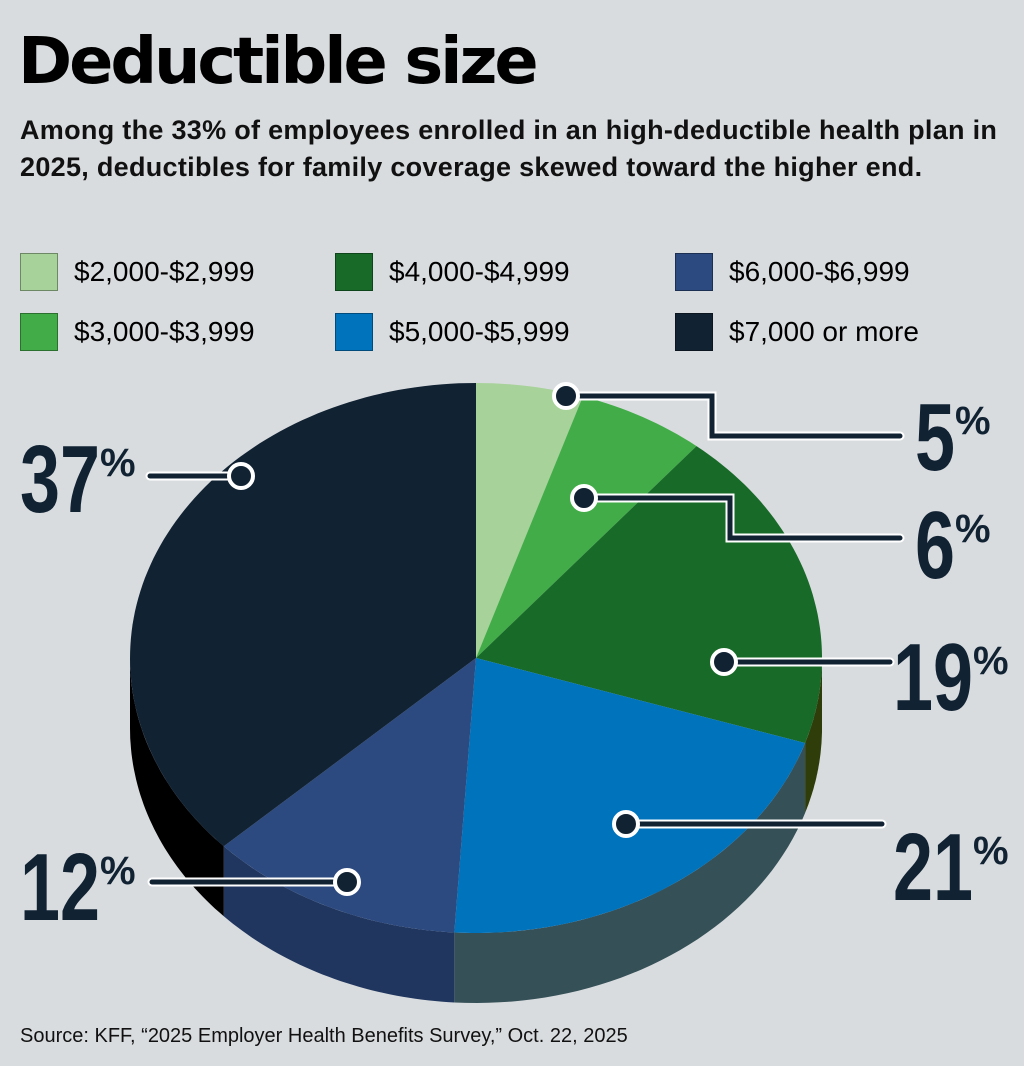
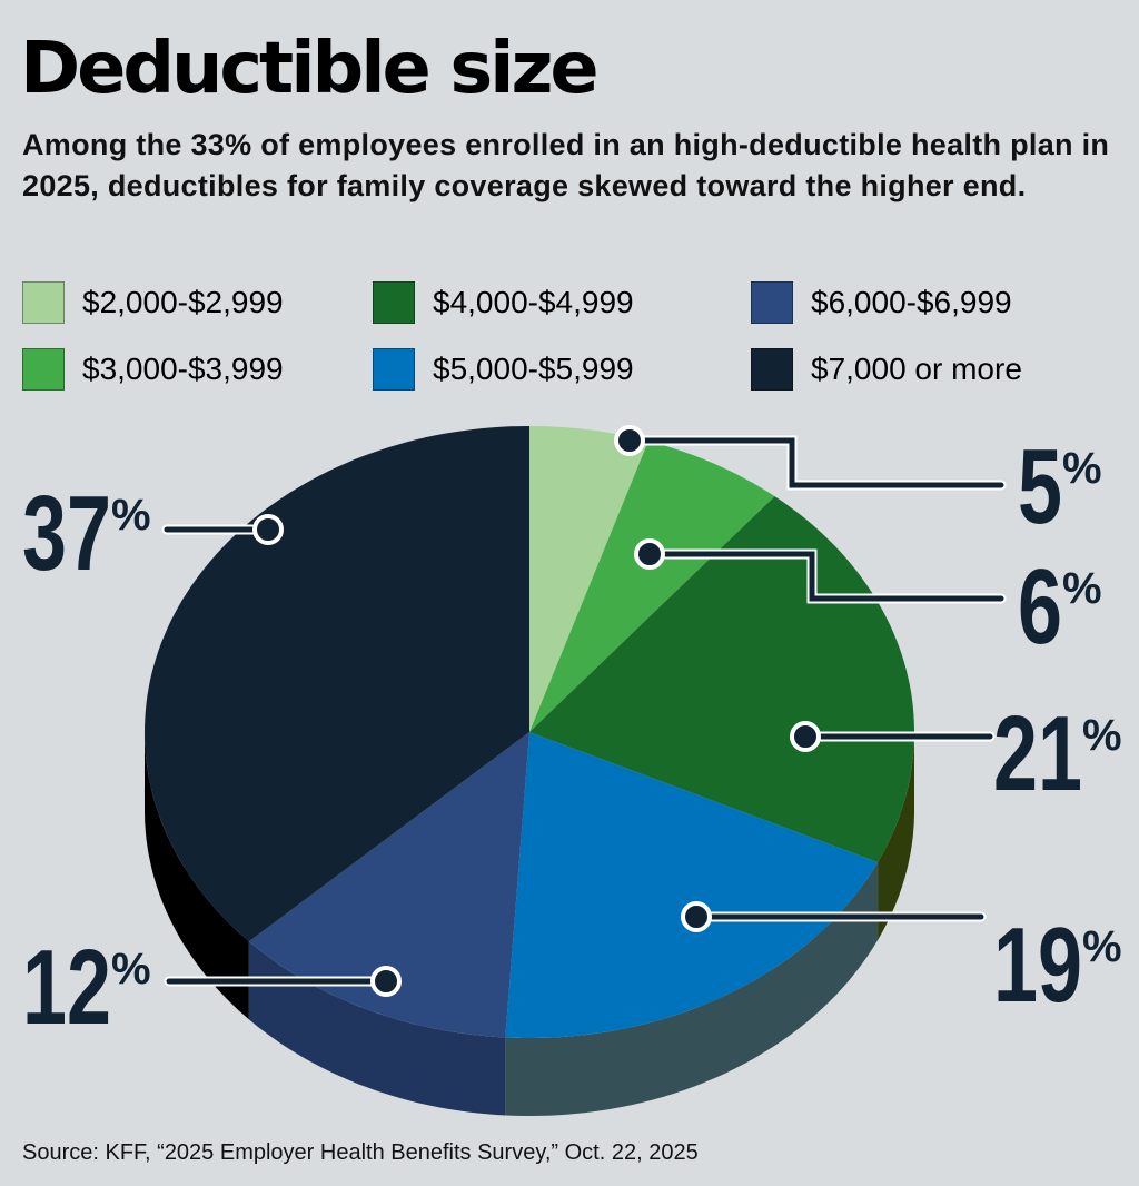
$4,000-$4,999: 19 -> 21
$5,000-$5,999: 21 -> 19
